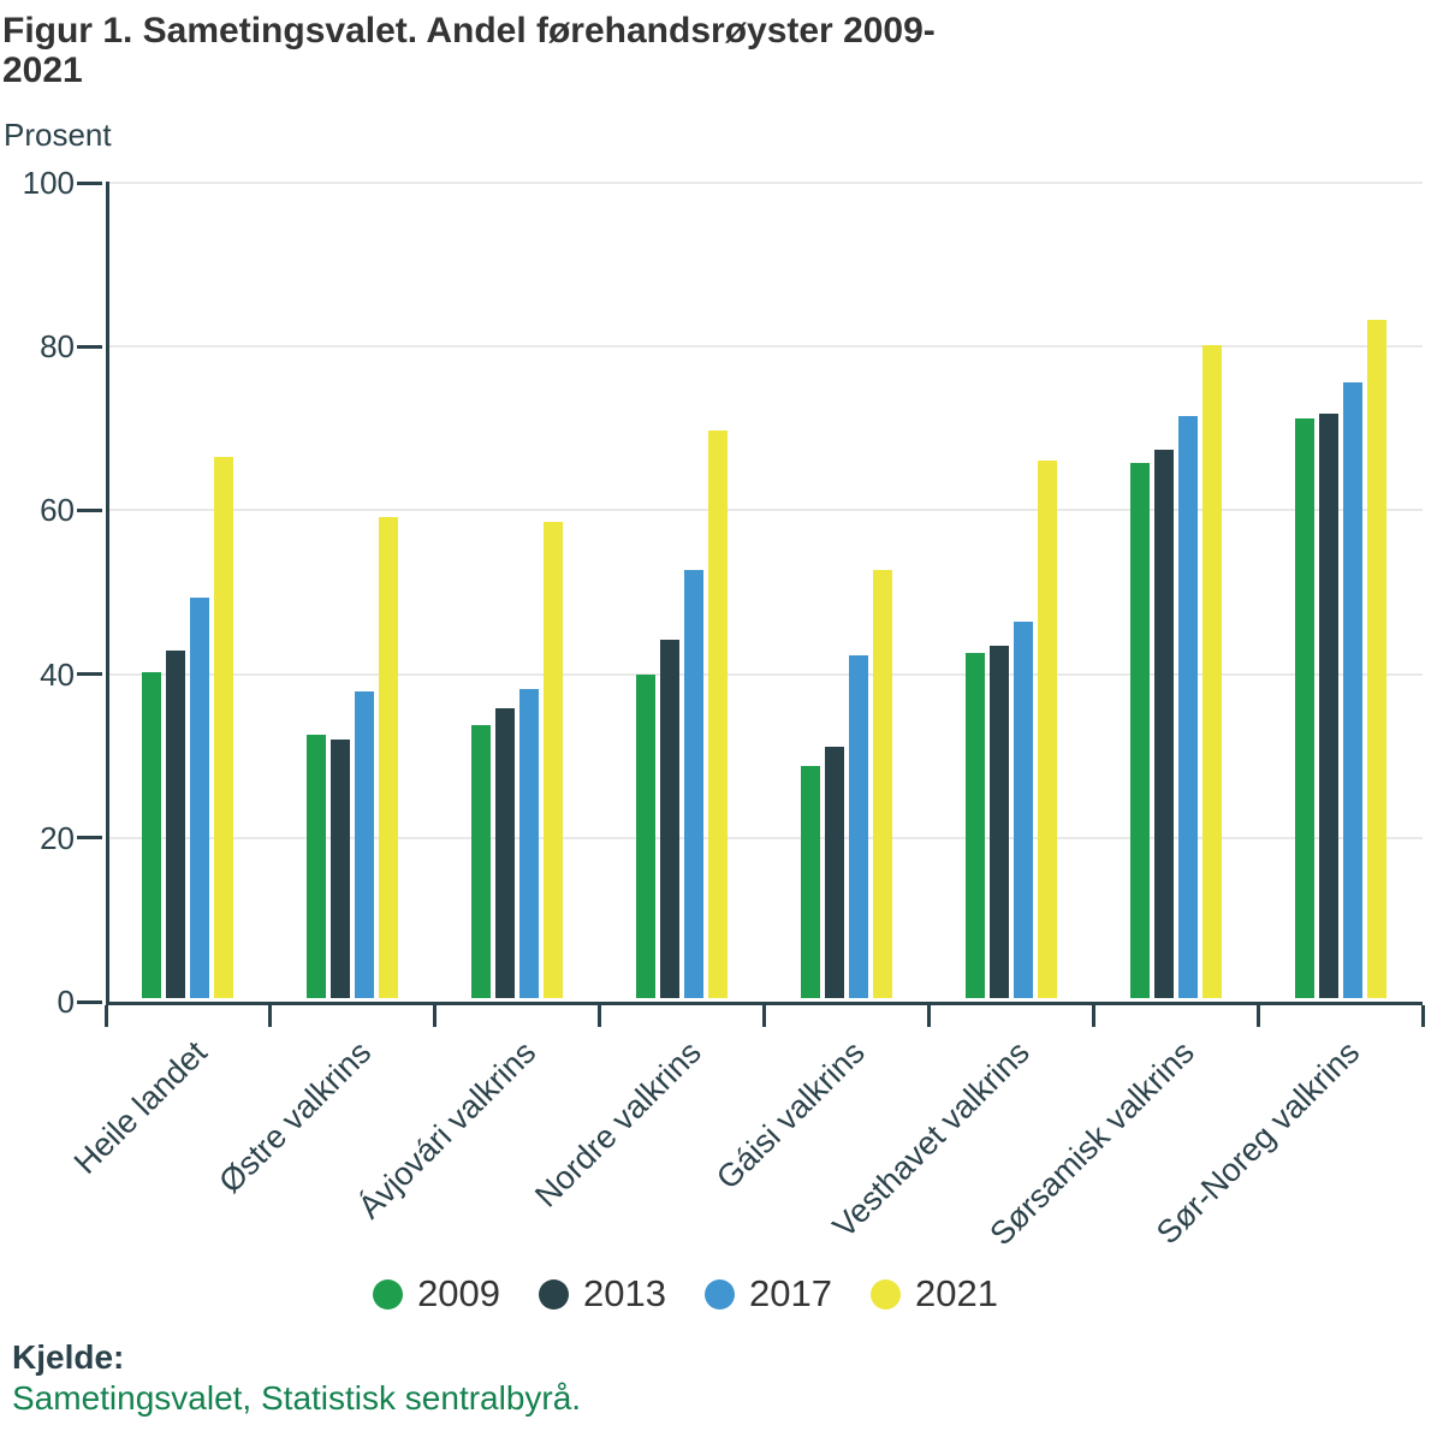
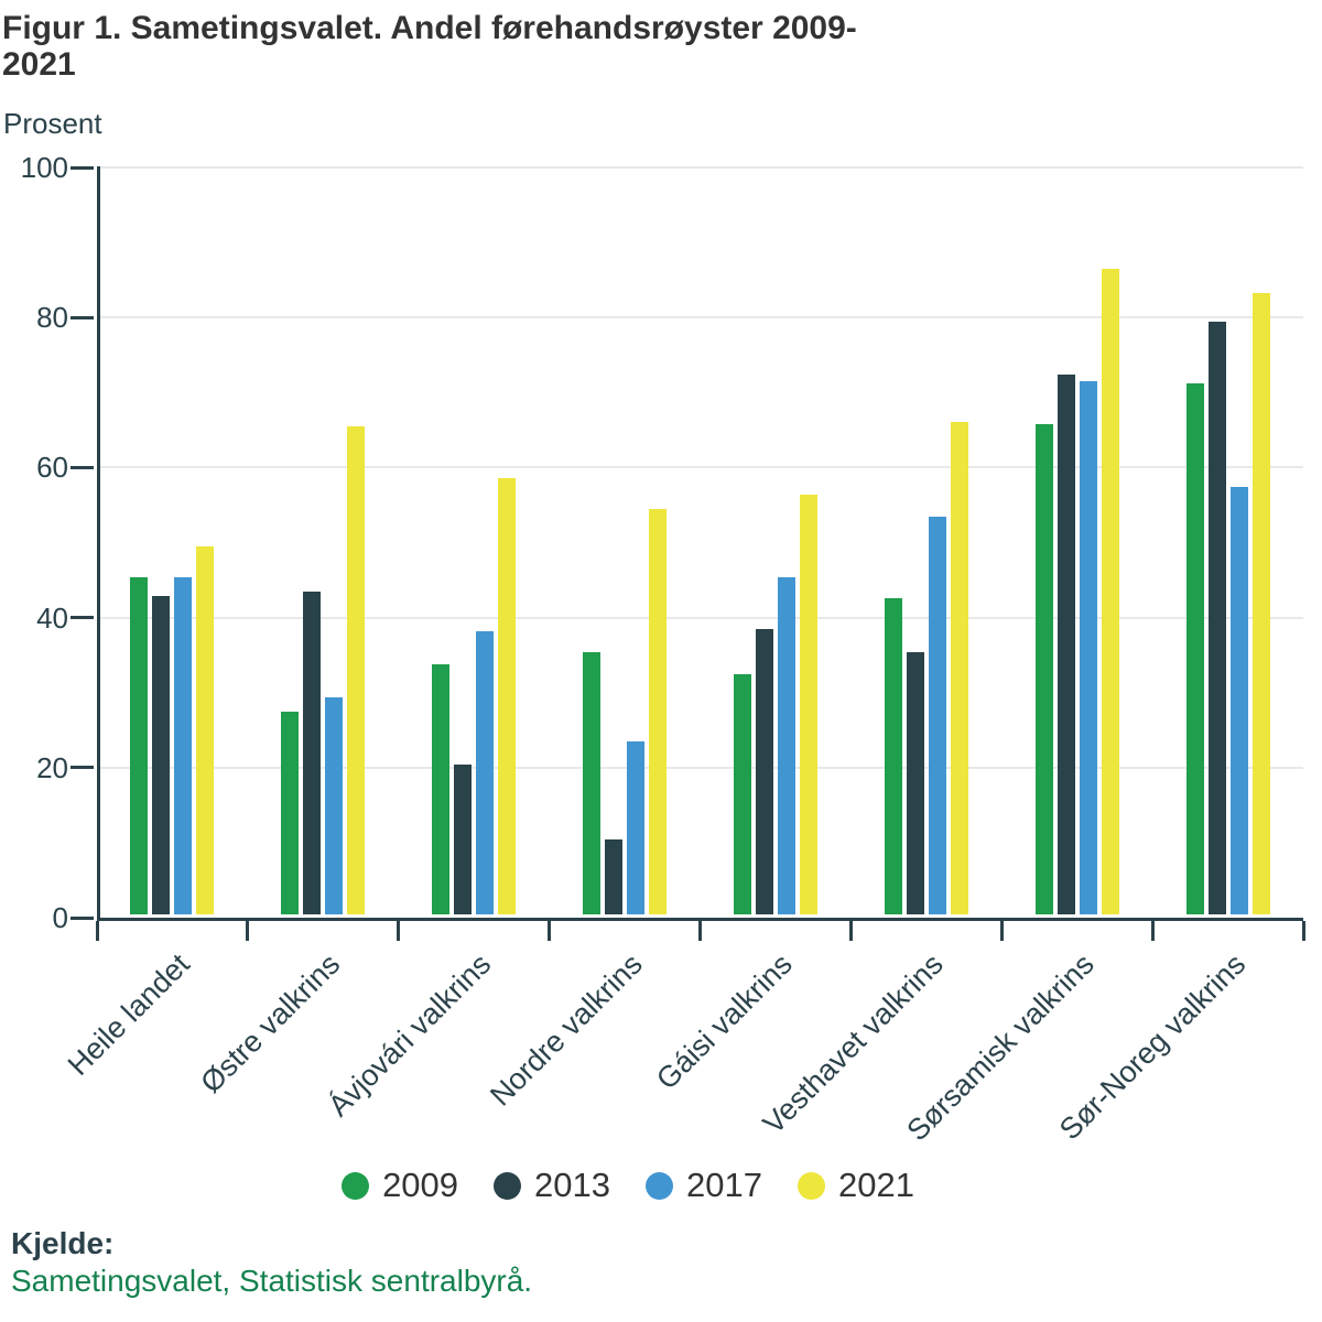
2009/Heile landet: 40 -> 45
2017/Heile landet: 49 -> 45
2021/Heile landet: 66 -> 49
2009/Østre valkrins: 32 -> 27
2013/Østre valkrins: 32 -> 43
2017/Østre valkrins: 38 -> 29
2021/Østre valkrins: 59 -> 65
2013/Ávjovári valkrins: 35 -> 20
2009/Nordre valkrins: 40 -> 35
2013/Nordre valkrins: 44 -> 10
2017/Nordre valkrins: 52 -> 23
2021/Nordre valkrins: 69 -> 54
2009/Gáisi valkrins: 28 -> 32
2013/Gáisi valkrins: 31 -> 38
2017/Gáisi valkrins: 42 -> 45
2021/Gáisi valkrins: 52 -> 56
2013/Vesthavet valkrins: 43 -> 35
2017/Vesthavet valkrins: 46 -> 53
2013/Sørsamisk valkrins: 67 -> 72
2021/Sørsamisk valkrins: 80 -> 86
2013/Sør-Noreg valkrins: 71 -> 79
2017/Sør-Noreg valkrins: 75 -> 57
